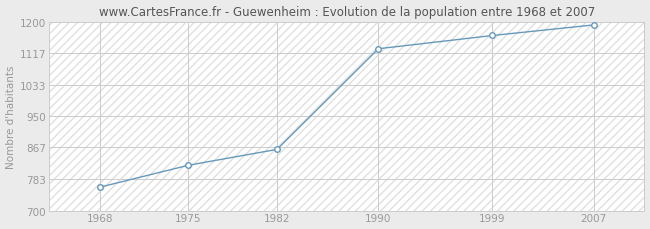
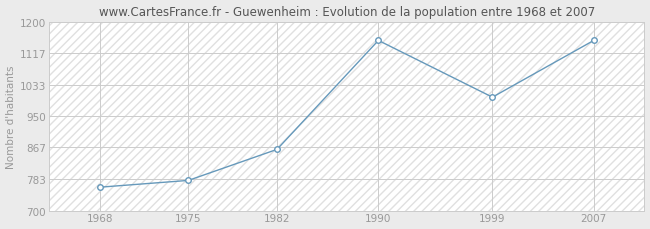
1975: 820 -> 780
1990: 1128 -> 1150
1999: 1163 -> 1000
2007: 1191 -> 1150
